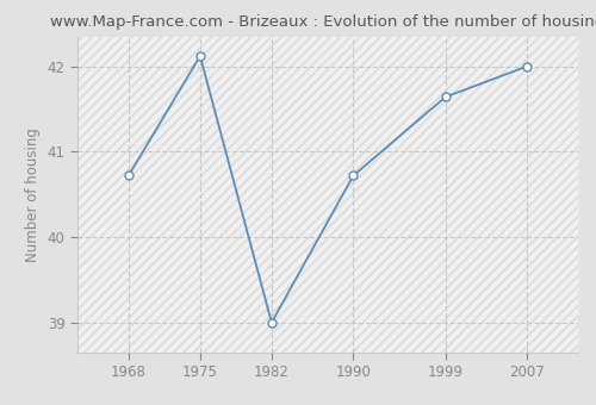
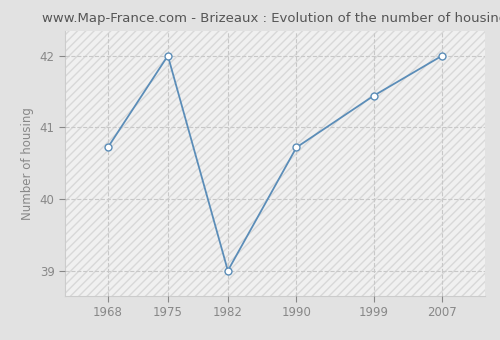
1975: 42.12 -> 42.00
1999: 41.64 -> 41.44
